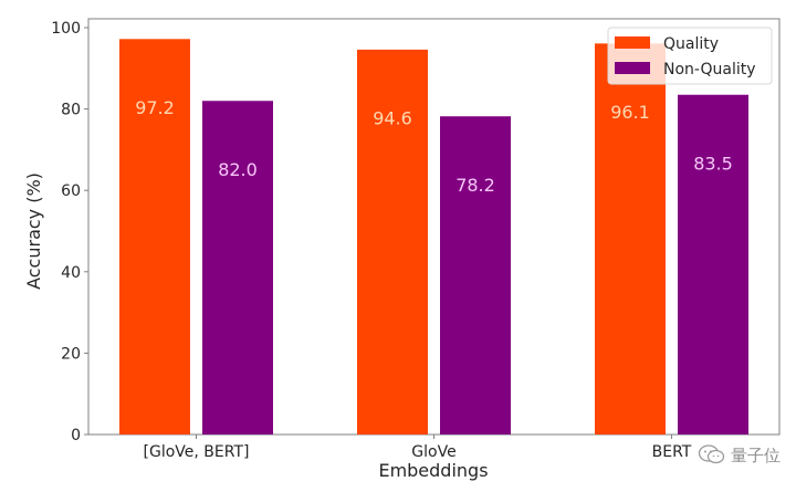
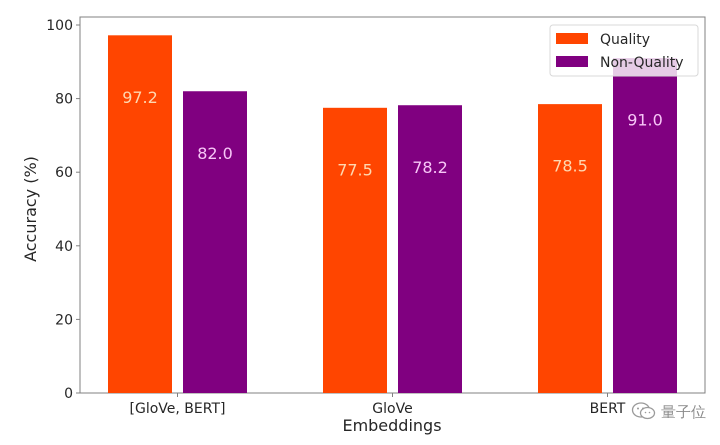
Quality/GloVe: 94.6 -> 77.5
Quality/BERT: 96.1 -> 78.5
Non-Quality/BERT: 83.5 -> 91.0
